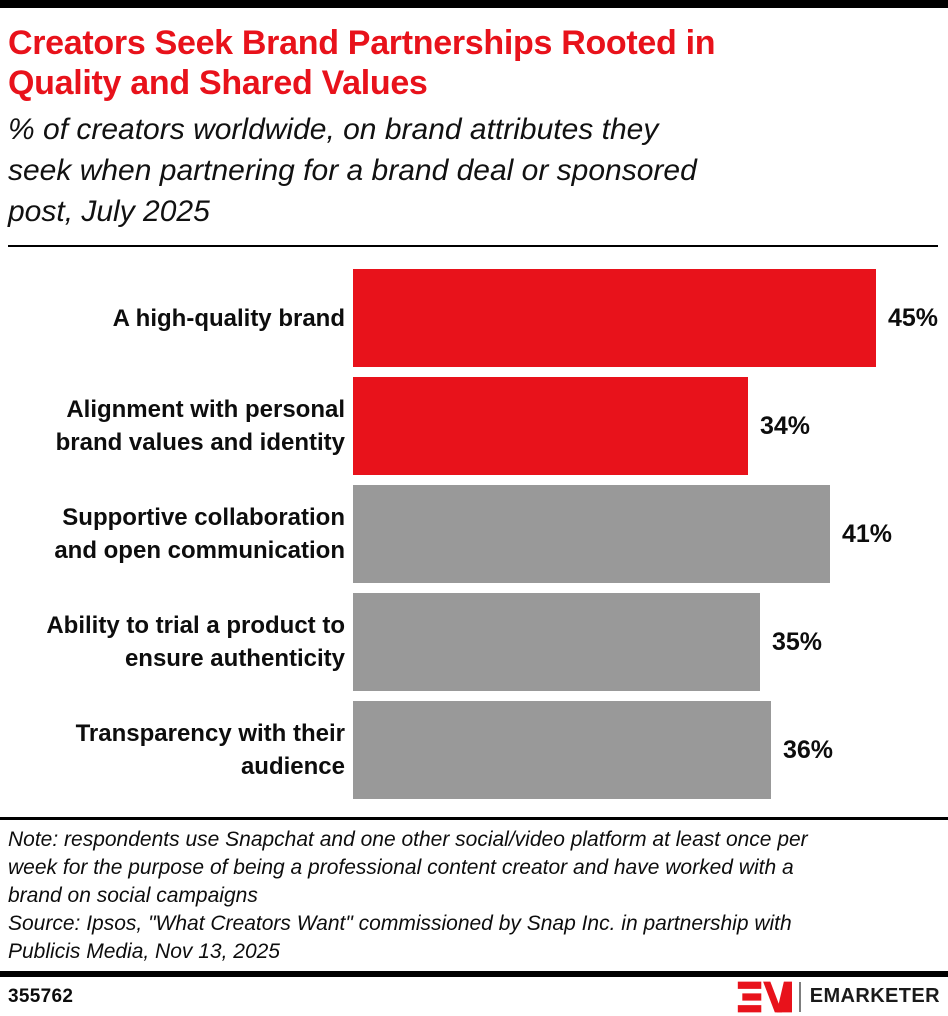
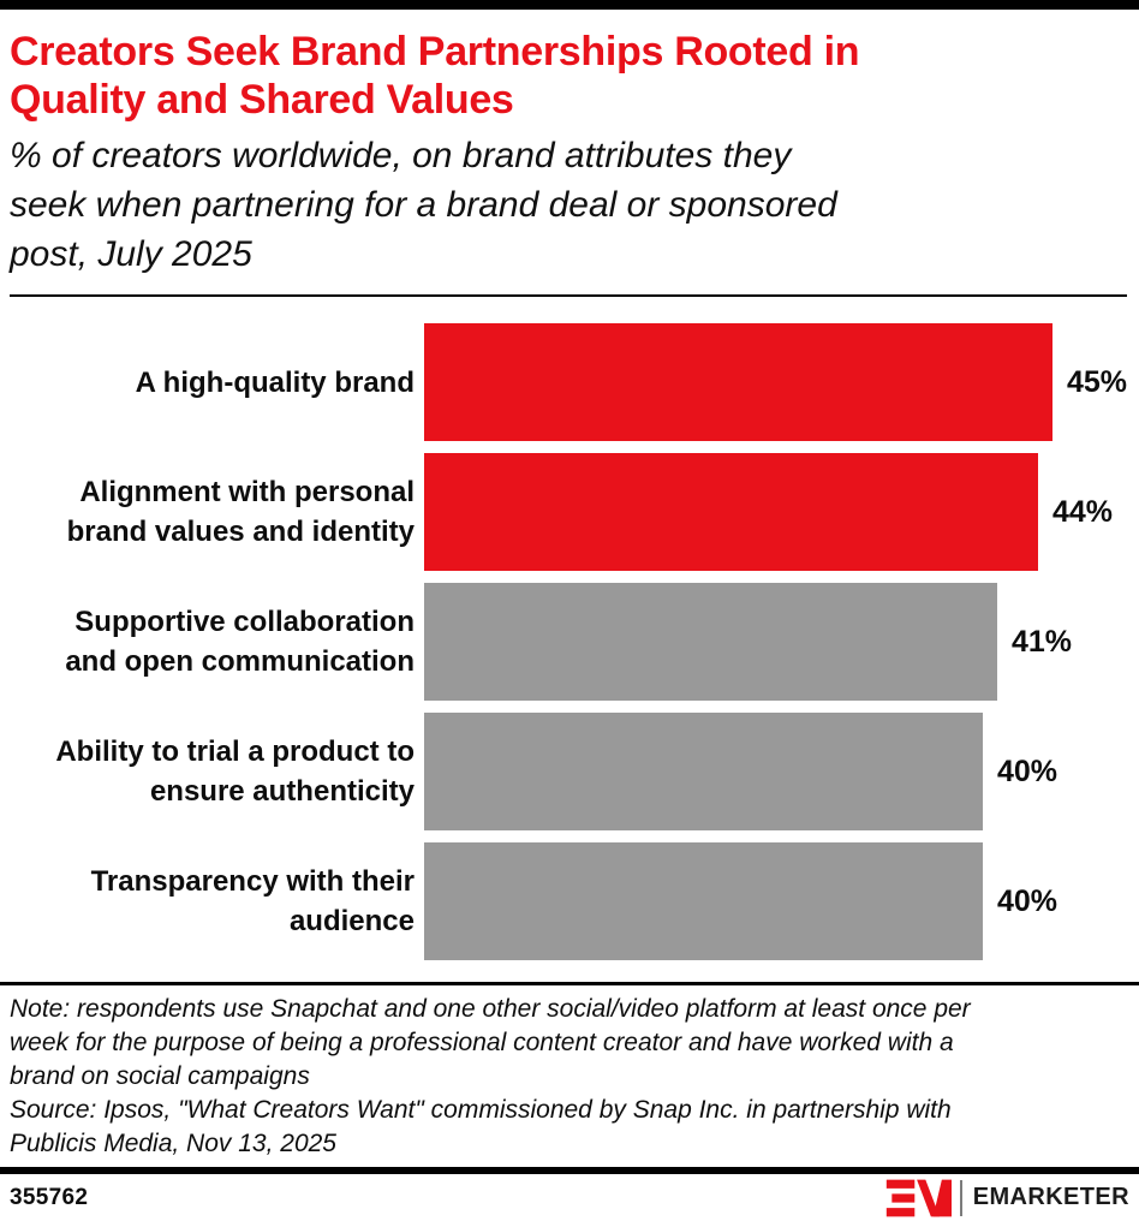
Alignment with personal brand values and identity: 34% -> 44%
Ability to trial a product to ensure authenticity: 35% -> 40%
Transparency with their audience: 36% -> 40%
